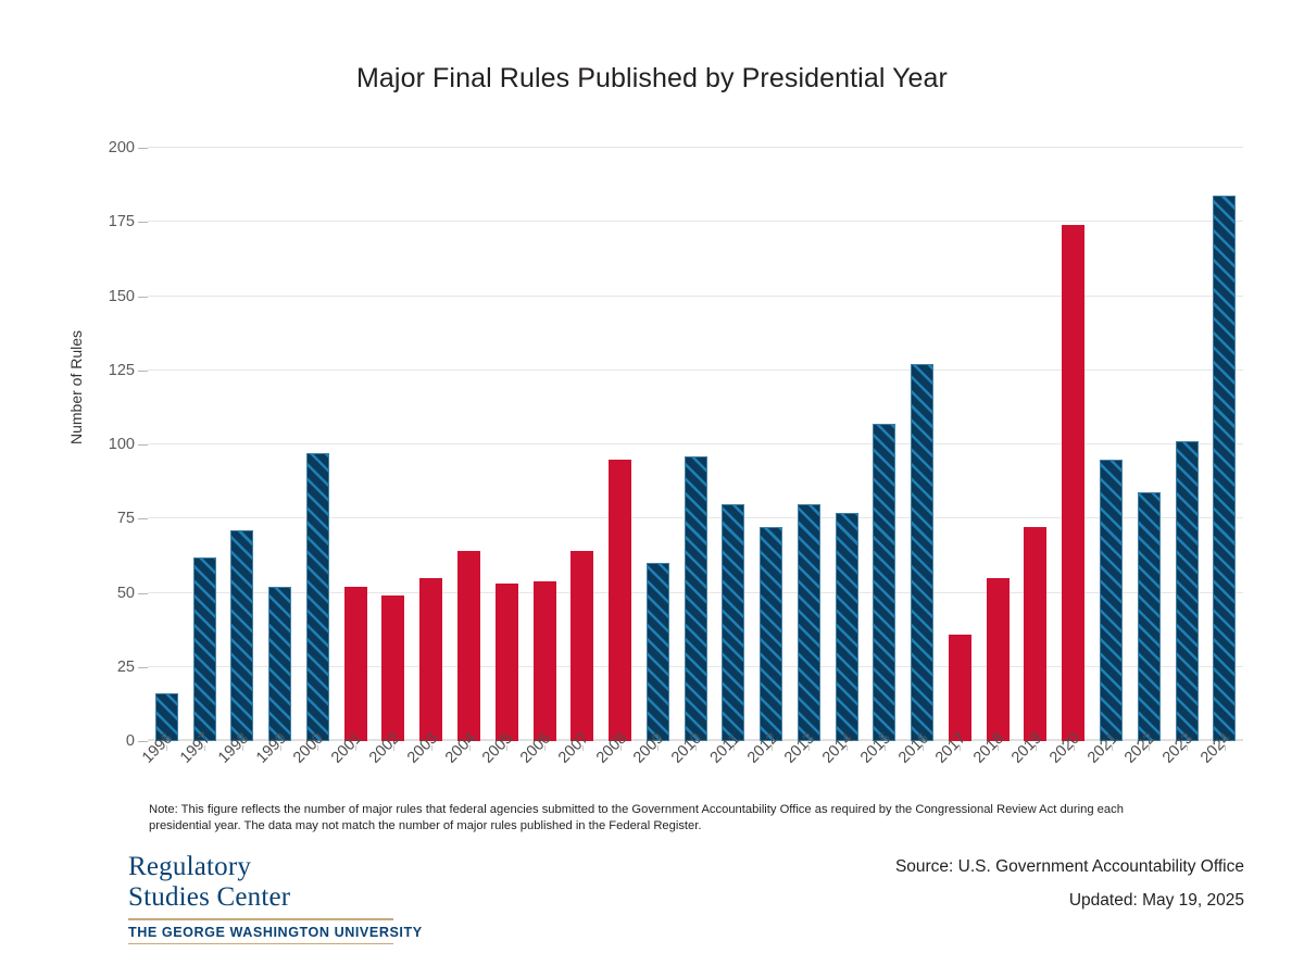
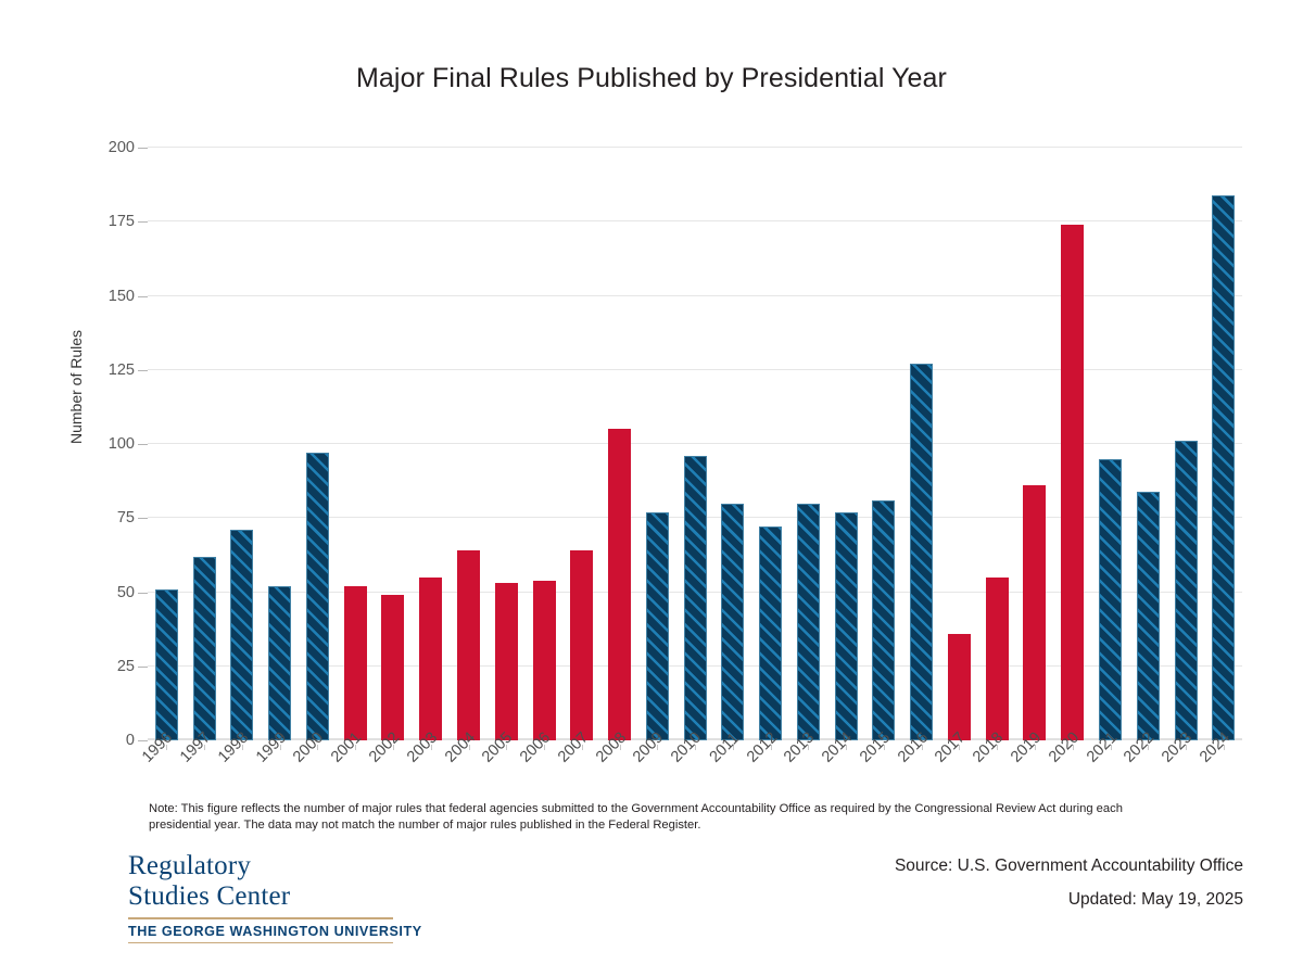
1996: 16 -> 51
2008: 95 -> 105
2009: 60 -> 77
2015: 107 -> 81
2019: 72 -> 86
